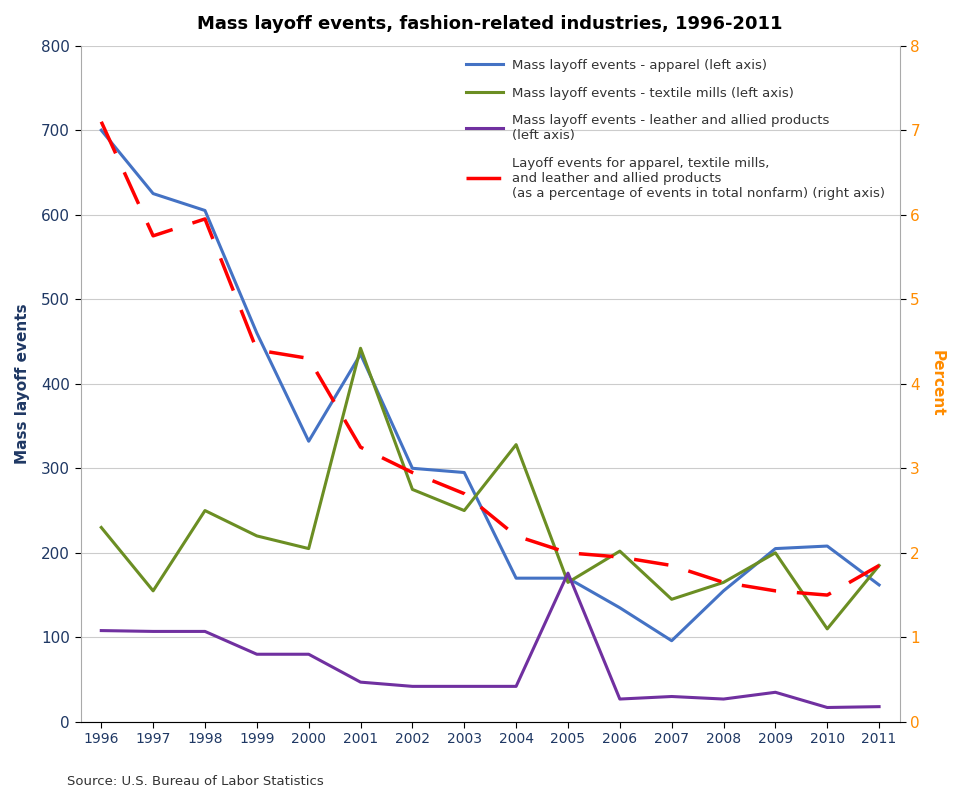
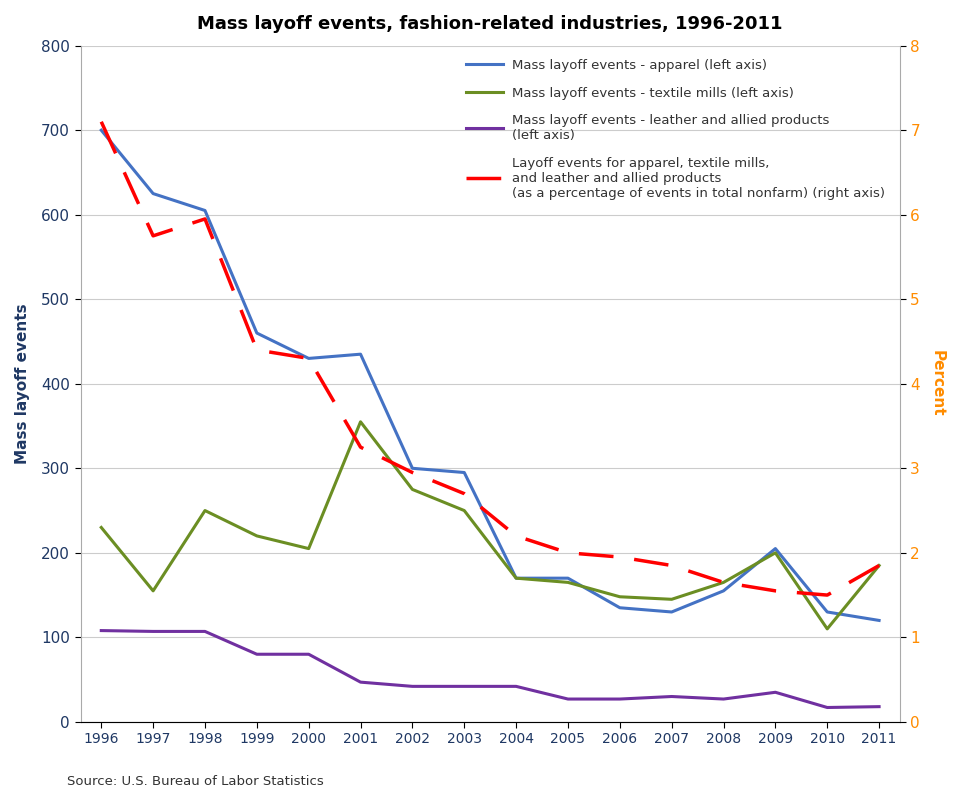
Mass layoff events - apparel (left axis)/2000: 332 -> 430
Mass layoff events - textile mills (left axis)/2001: 442 -> 355
Mass layoff events - textile mills (left axis)/2004: 328 -> 170
Mass layoff events - leather and allied products (left axis)/2005: 176 -> 27
Mass layoff events - textile mills (left axis)/2006: 202 -> 148
Mass layoff events - apparel (left axis)/2007: 96 -> 130
Mass layoff events - apparel (left axis)/2010: 208 -> 130
Mass layoff events - apparel (left axis)/2011: 162 -> 120
